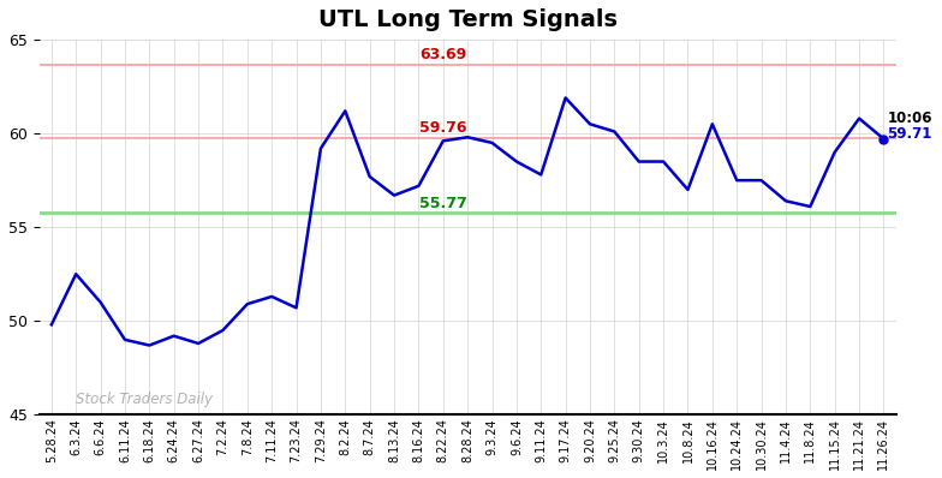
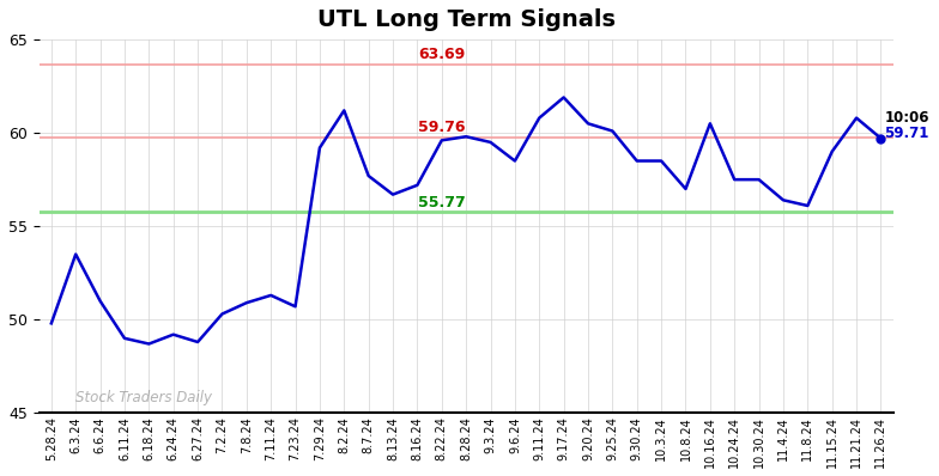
6.3.24: 52.5 -> 53.5
7.2.24: 49.5 -> 50.3
9.11.24: 57.8 -> 60.8
